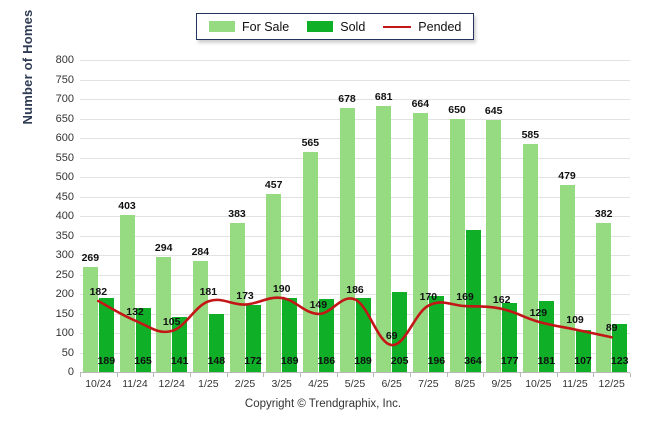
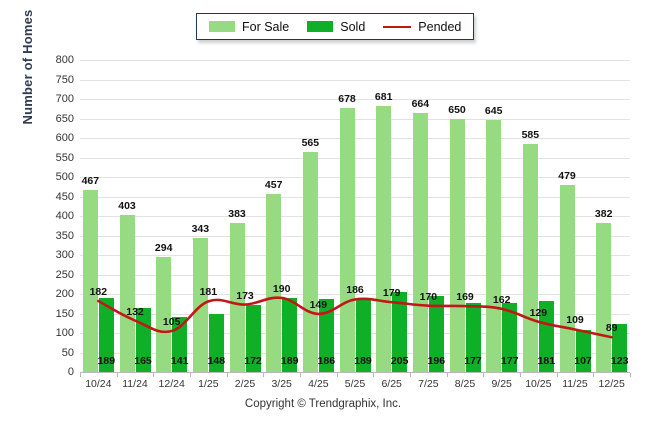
For Sale/10/24: 269 -> 467
For Sale/1/25: 284 -> 343
Pended/6/25: 69 -> 179
Sold/8/25: 364 -> 177
